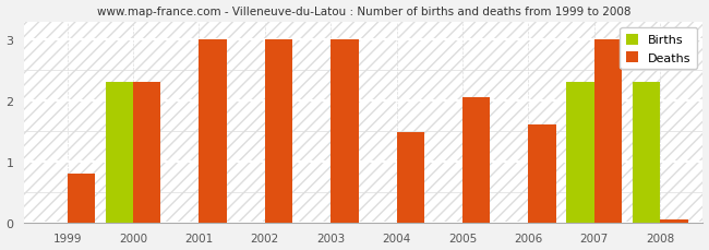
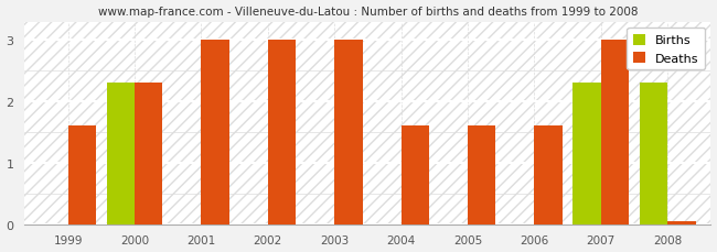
Deaths/1999: 0.80 -> 1.60
Deaths/2004: 1.48 -> 1.60
Deaths/2005: 2.06 -> 1.60
